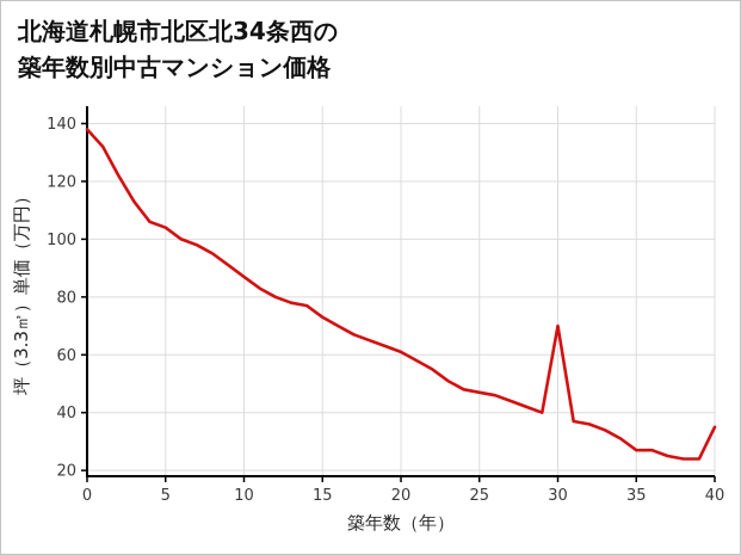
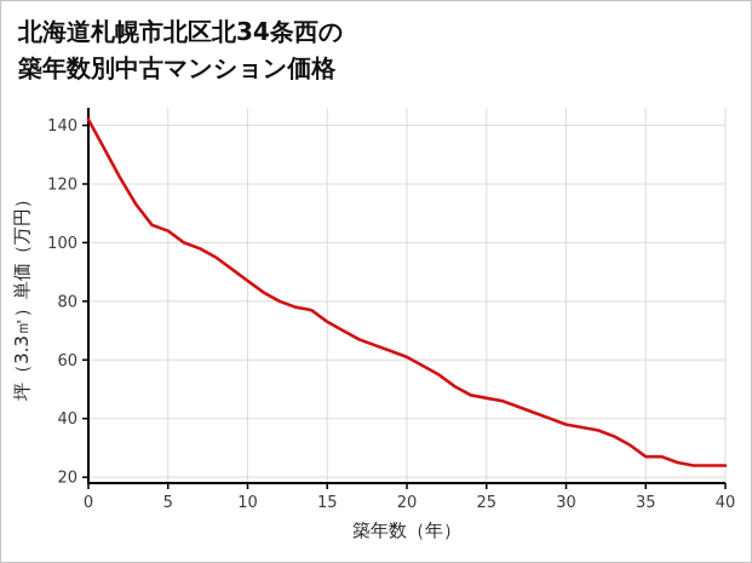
0: 138 -> 142
30: 70 -> 38
40: 35 -> 24
